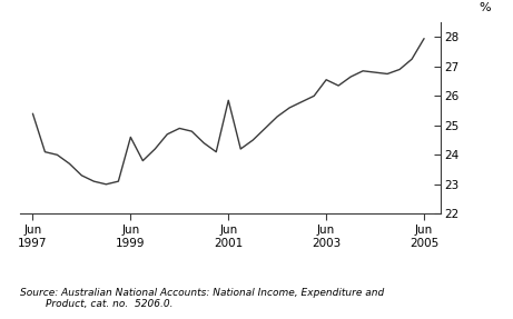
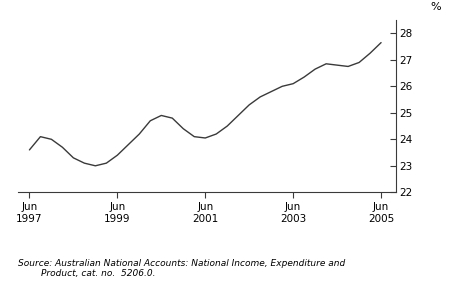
Jun 1997: 25.40 -> 23.60
Jun 1999: 24.60 -> 23.40
Jun 2001: 25.85 -> 24.05
Jun 2003: 26.55 -> 26.10
Jun 2005: 27.95 -> 27.65
